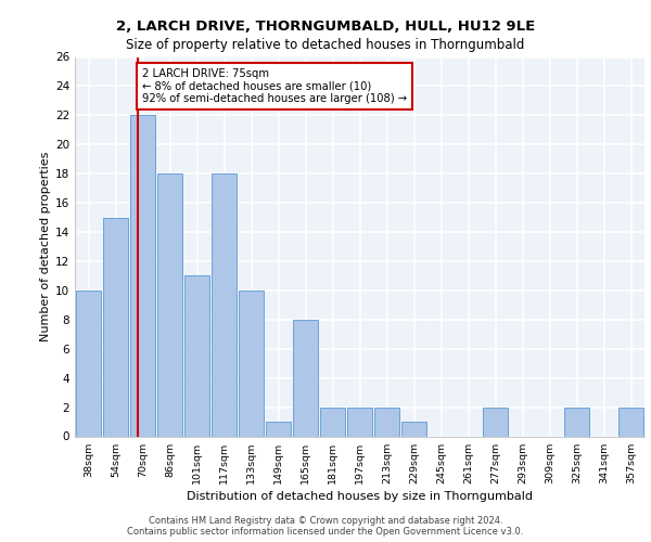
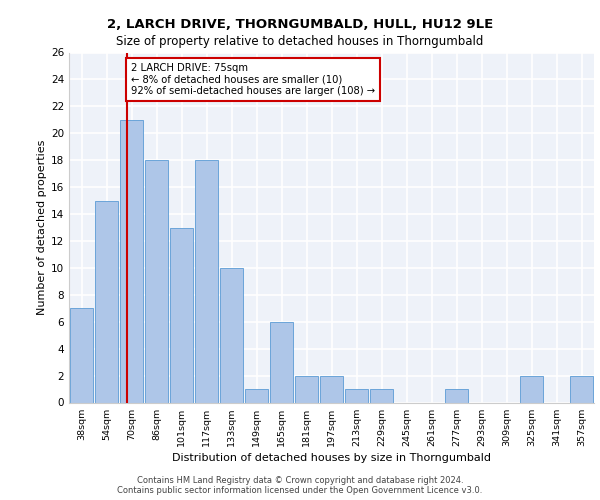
38sqm: 10 -> 7
70sqm: 22 -> 21
101sqm: 11 -> 13
165sqm: 8 -> 6
213sqm: 2 -> 1
277sqm: 2 -> 1
